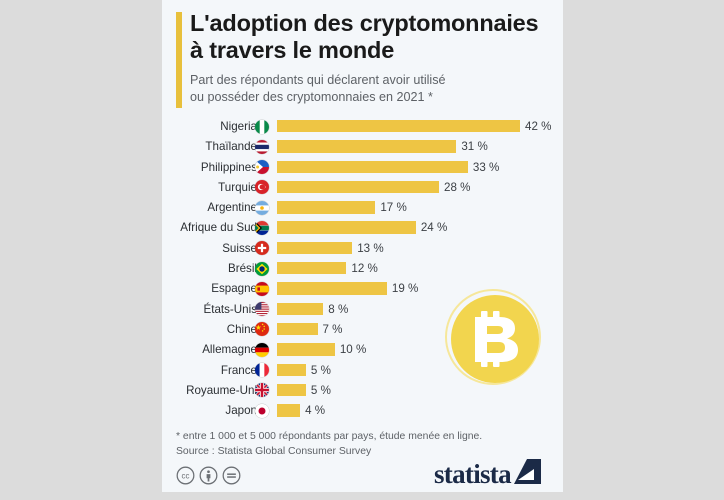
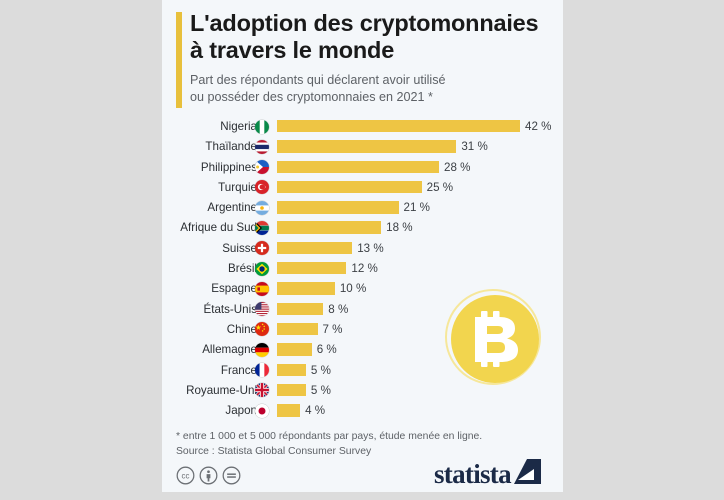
Philippines: 33 -> 28
Turquie: 28 -> 25
Argentine: 17 -> 21
Afrique du Sud: 24 -> 18
Espagne: 19 -> 10
Allemagne: 10 -> 6
